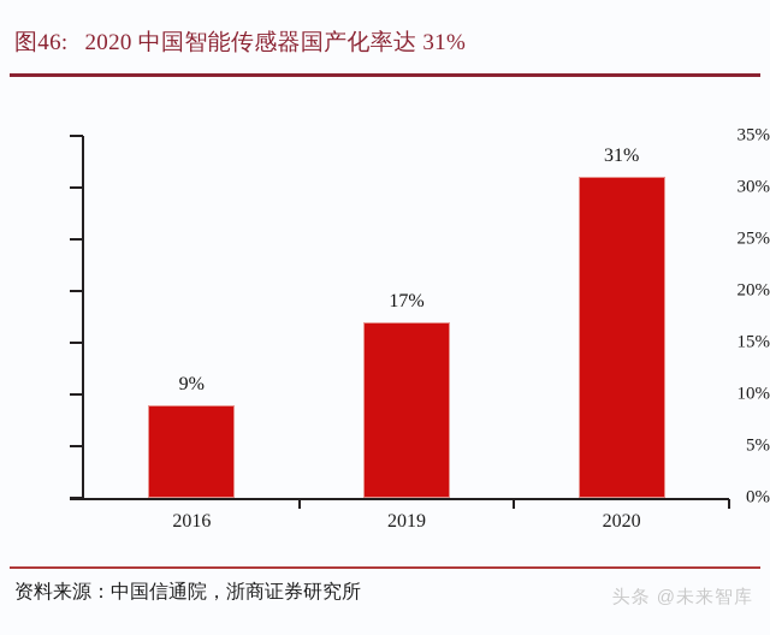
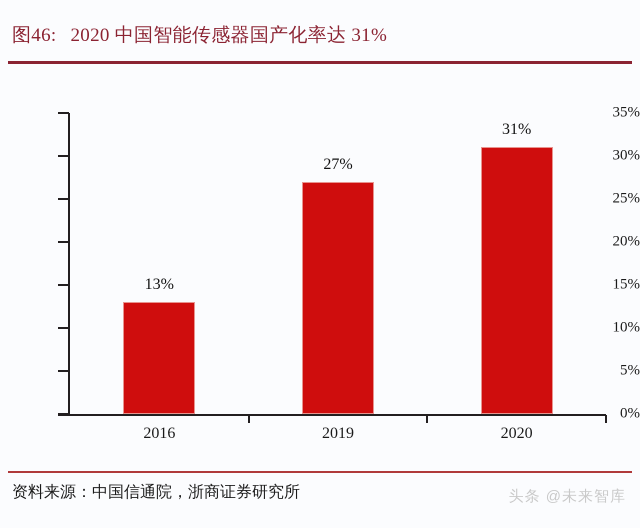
2016: 9% -> 13%
2019: 17% -> 27%
